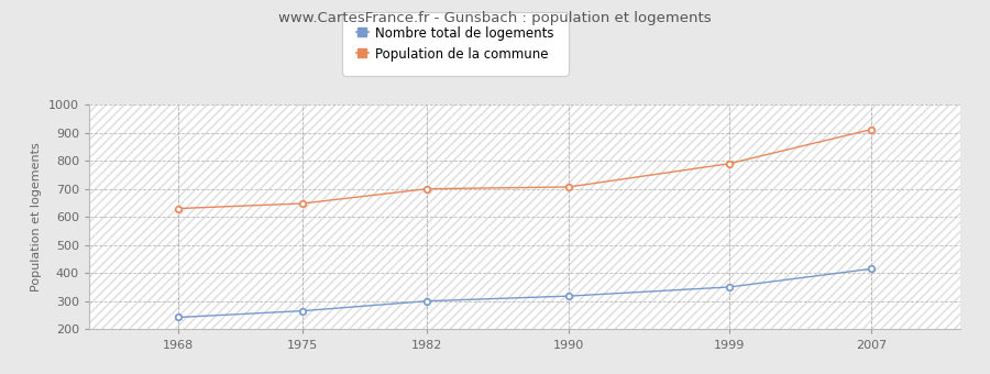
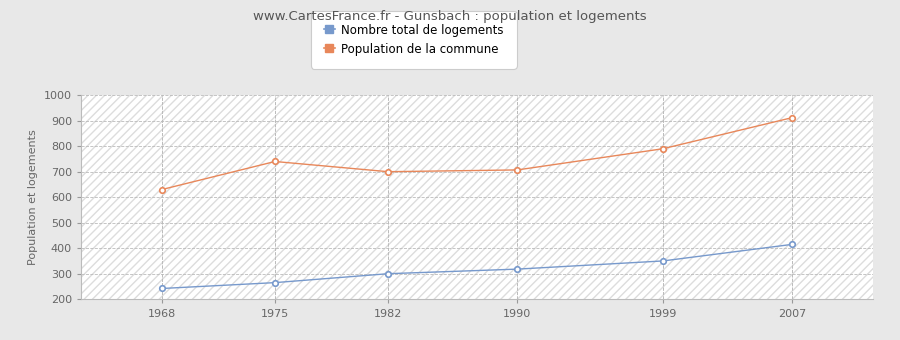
Population de la commune/1975: 648 -> 740
